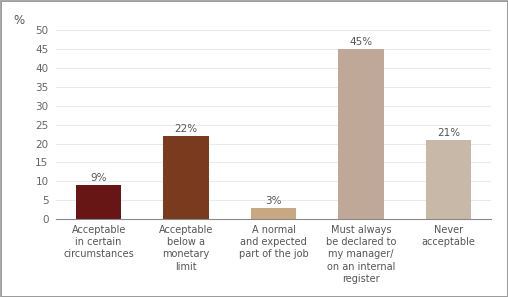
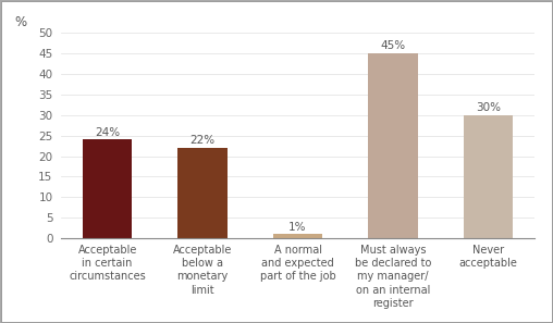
Acceptable in certain circumstances: 9% -> 24%
A normal and expected part of the job: 3% -> 1%
Never acceptable: 21% -> 30%
